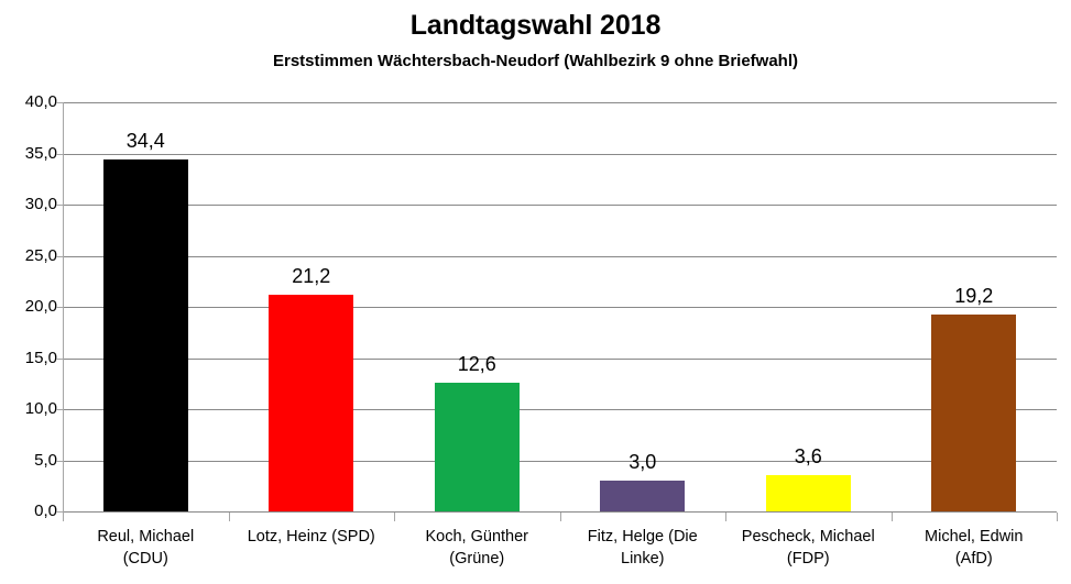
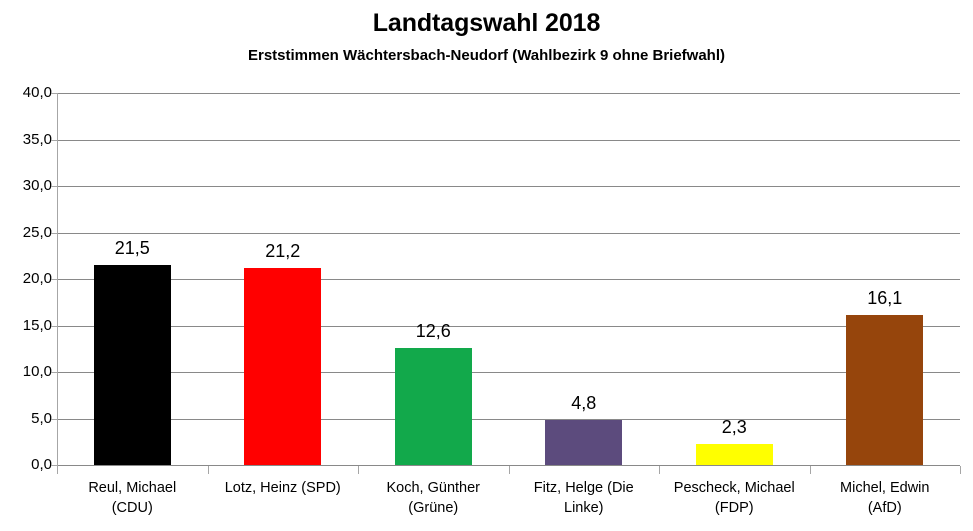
Reul, Michael (CDU): 34,4 -> 21,5
Fitz, Helge (Die Linke): 3,0 -> 4,8
Pescheck, Michael (FDP): 3,6 -> 2,3
Michel, Edwin (AfD): 19,2 -> 16,1
